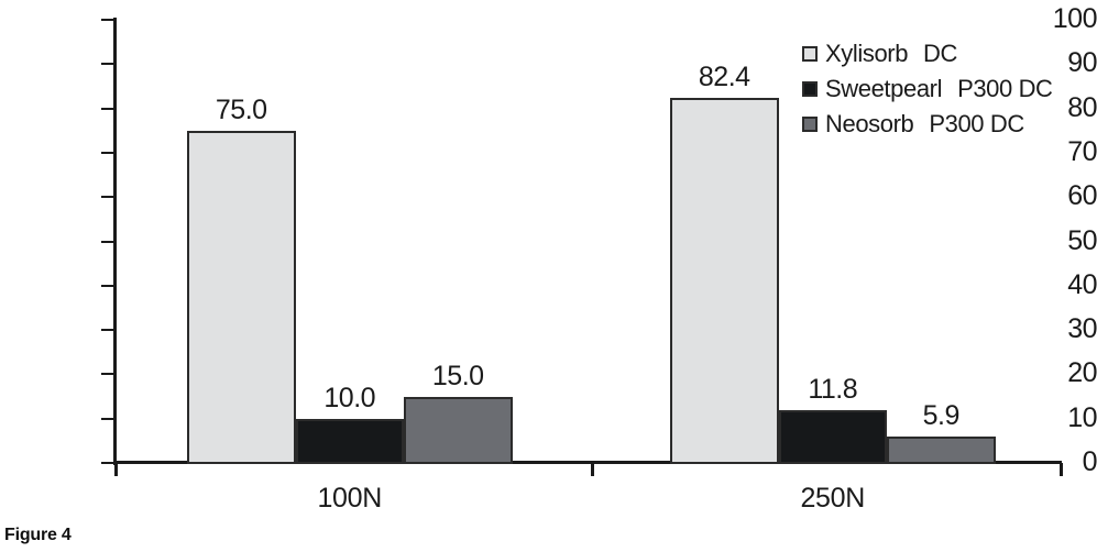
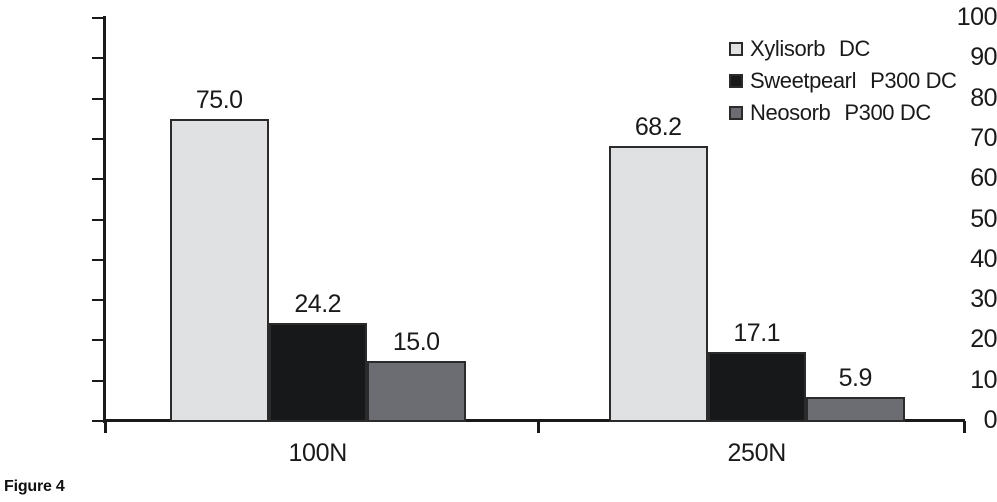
Sweetpearl/100N: 10.0 -> 24.2
Xylisorb/250N: 82.4 -> 68.2
Sweetpearl/250N: 11.8 -> 17.1
